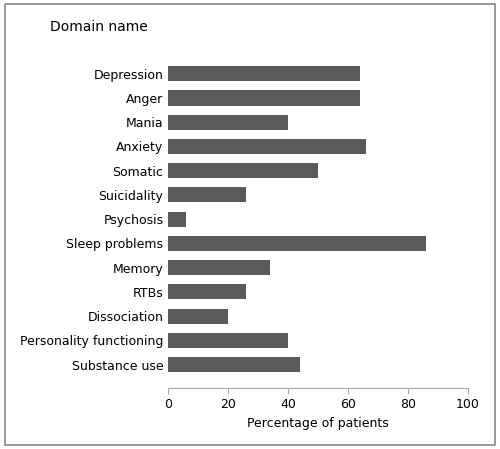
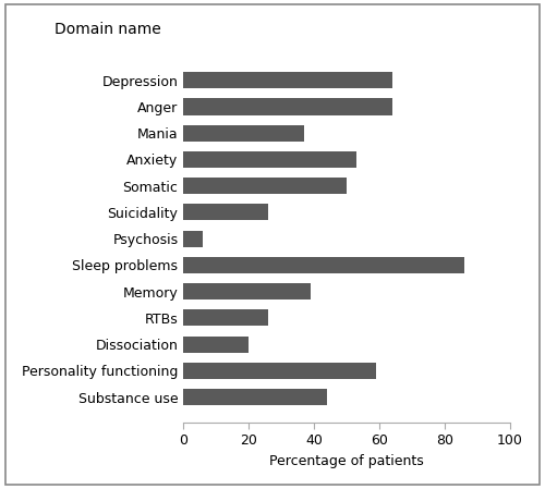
Mania: 40 -> 37
Anxiety: 66 -> 53
Memory: 34 -> 39
Personality functioning: 40 -> 59
